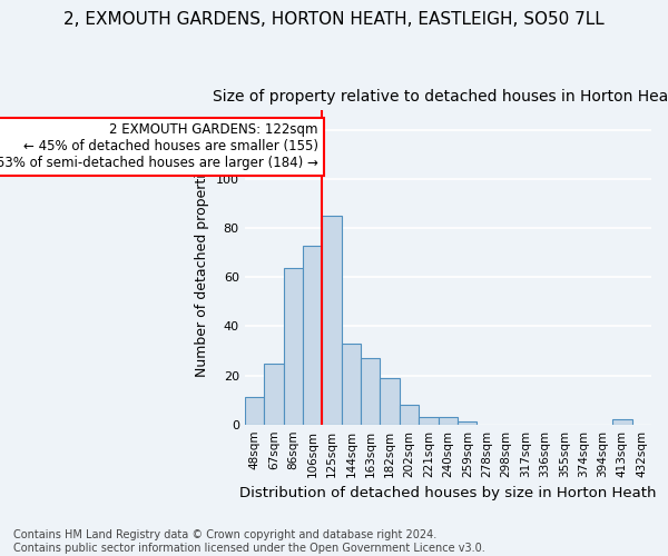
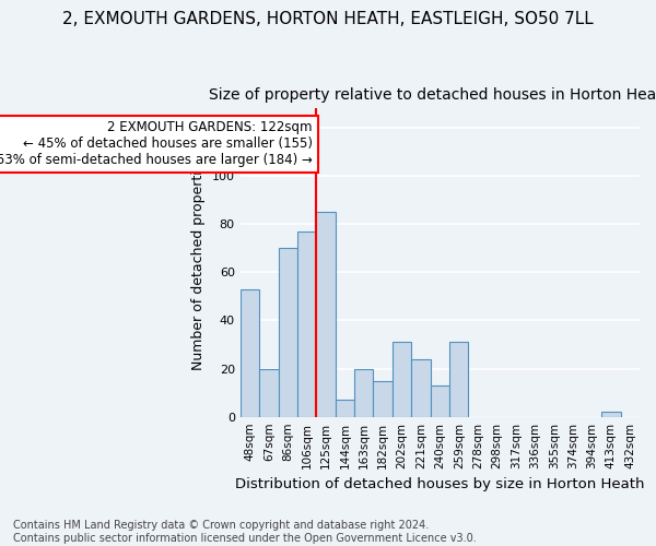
48sqm: 11 -> 53
67sqm: 25 -> 20
86sqm: 64 -> 70
106sqm: 73 -> 77
144sqm: 33 -> 7
163sqm: 27 -> 20
182sqm: 19 -> 15
202sqm: 8 -> 31
221sqm: 3 -> 24
240sqm: 3 -> 13
259sqm: 1 -> 31
